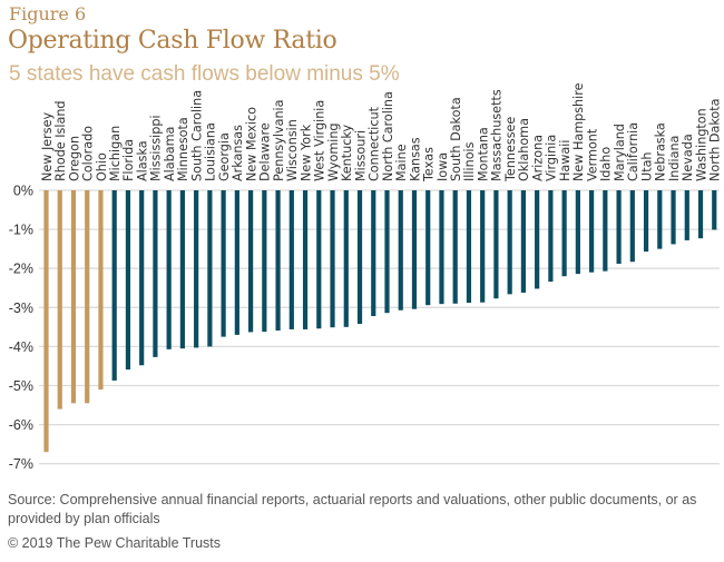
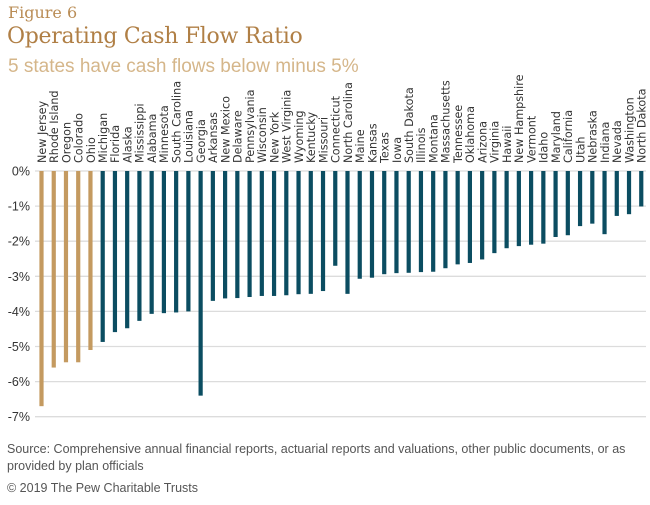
Georgia: -3.8% -> -6.4%
Connecticut: -3.2% -> -2.7%
North Carolina: -3.1% -> -3.5%
Indiana: -1.4% -> -1.8%
